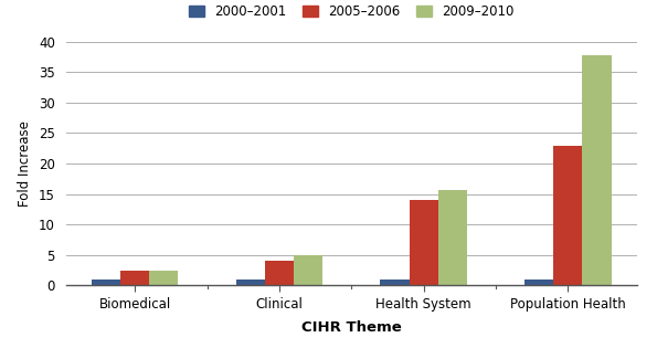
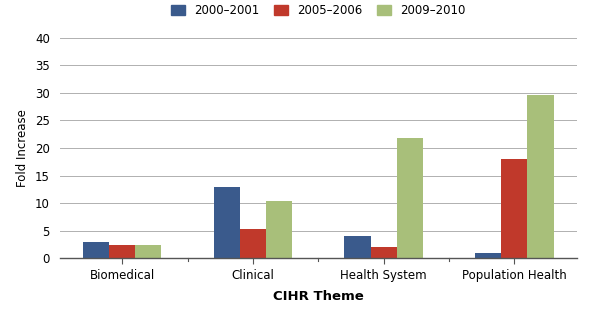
2000–2001/Biomedical: 1 -> 3
2000–2001/Clinical: 1 -> 13
2005–2006/Clinical: 4.0 -> 5.4
2009–2010/Clinical: 5.0 -> 10.4
2000–2001/Health System: 1 -> 4
2005–2006/Health System: 14.0 -> 2.0
2009–2010/Health System: 15.7 -> 21.8
2005–2006/Population Health: 23.0 -> 18.0
2009–2010/Population Health: 37.8 -> 29.6
